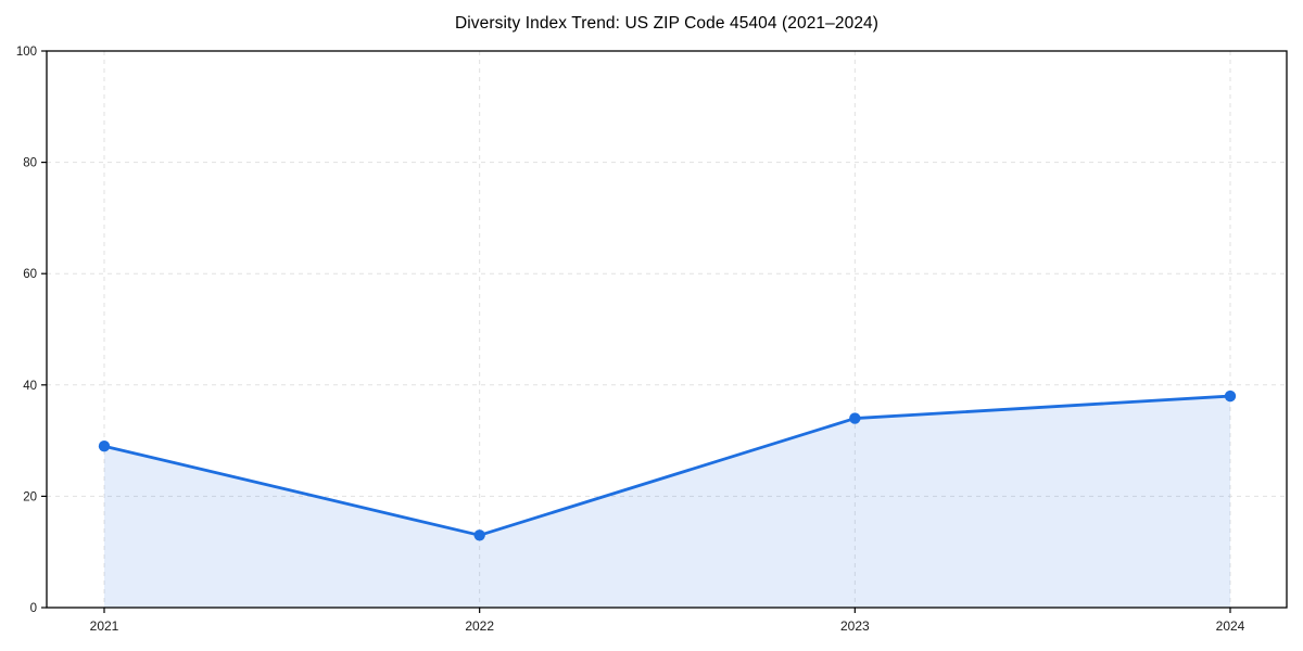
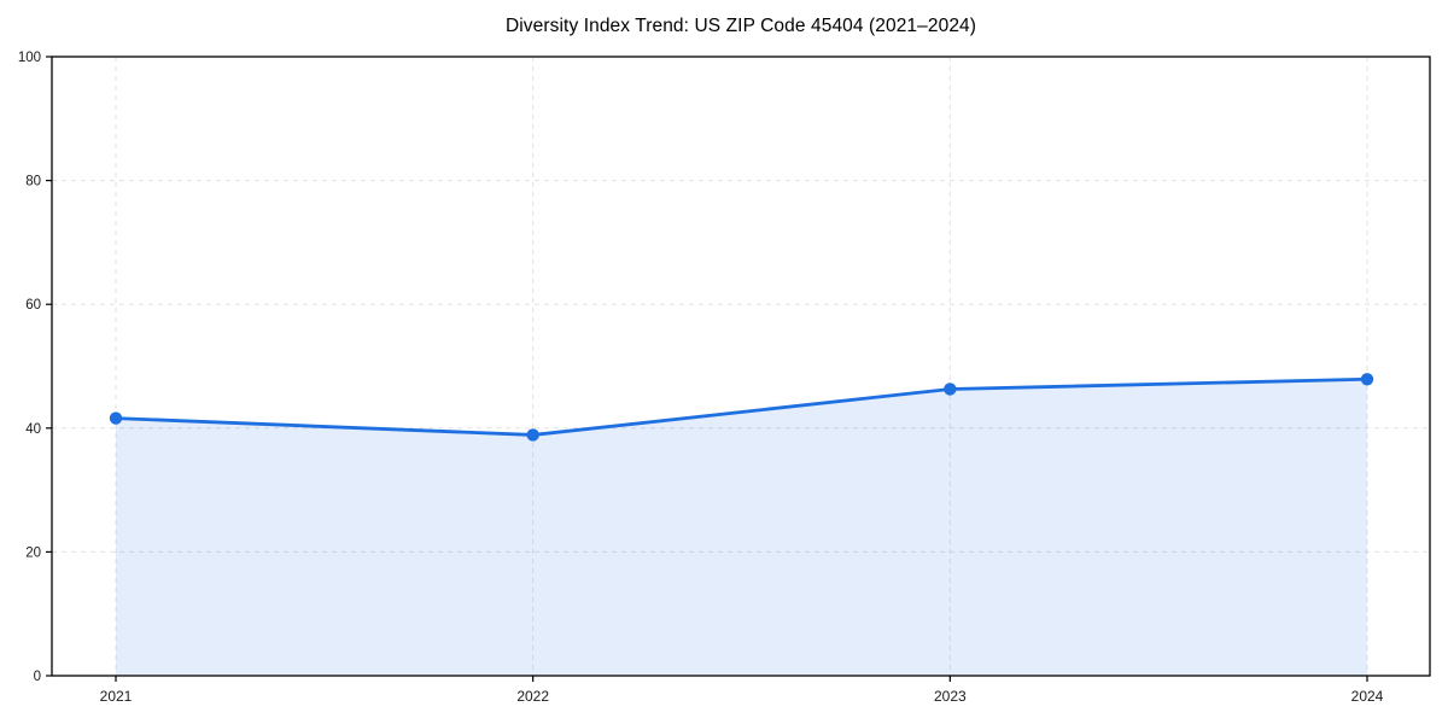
2021: 29 -> 42
2022: 13 -> 39
2023: 34 -> 46
2024: 38 -> 48
